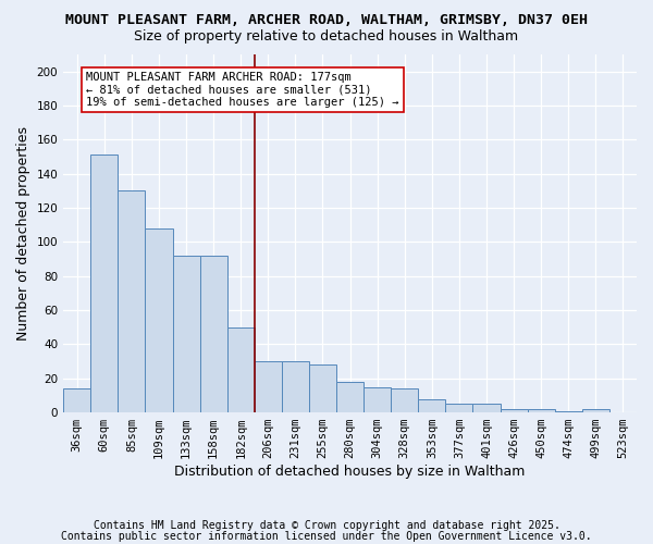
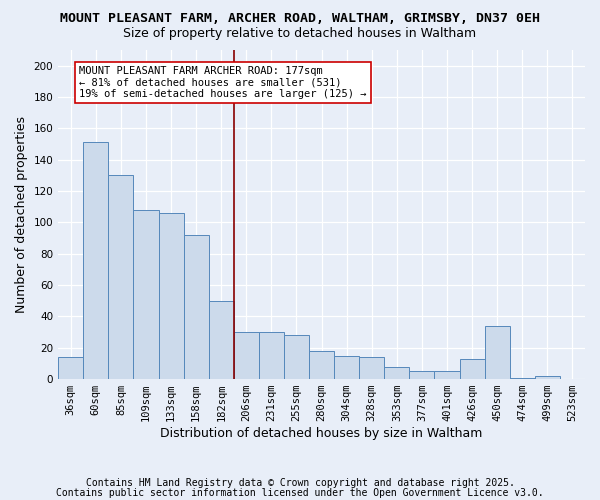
133sqm: 92 -> 106
426sqm: 2 -> 13
450sqm: 2 -> 34
